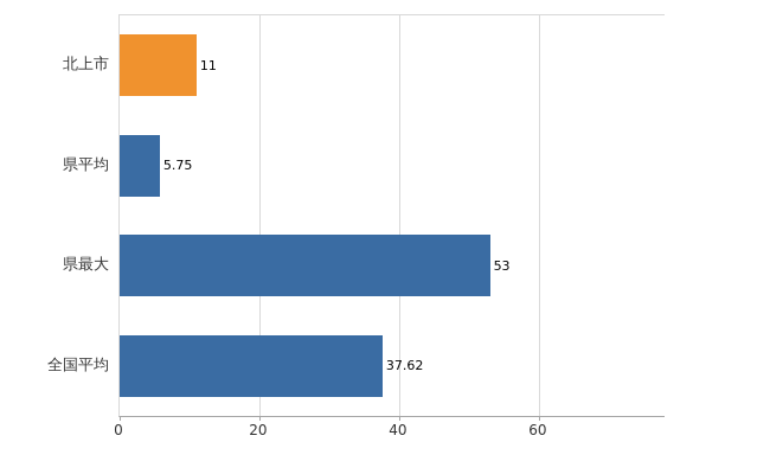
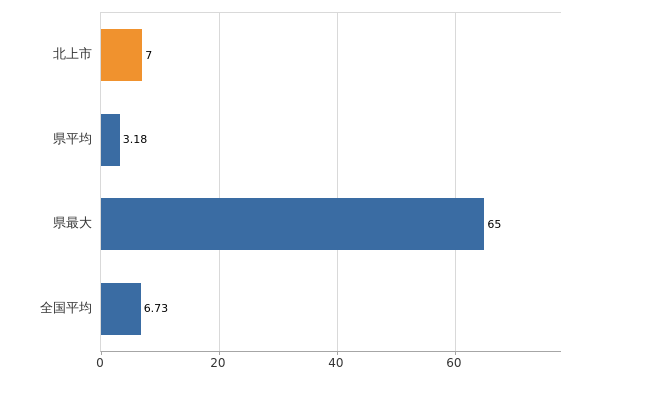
北上市: 11 -> 7
県平均: 5.75 -> 3.18
県最大: 53 -> 65
全国平均: 37.62 -> 6.73
